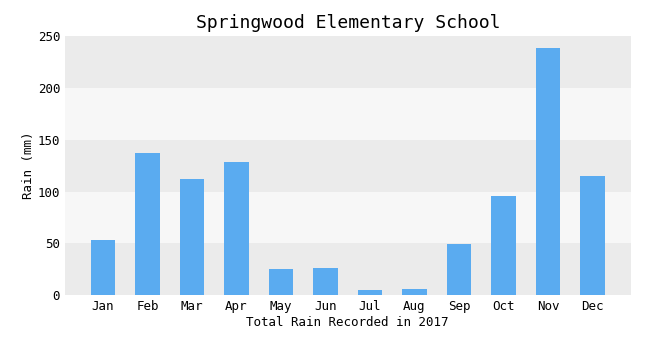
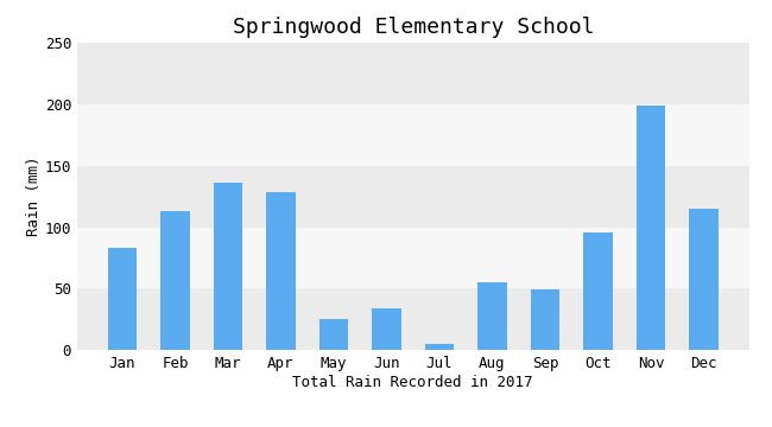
Jan: 53 -> 83
Feb: 137 -> 113
Mar: 112 -> 136
Jun: 26 -> 34
Aug: 6 -> 55
Nov: 238 -> 199
